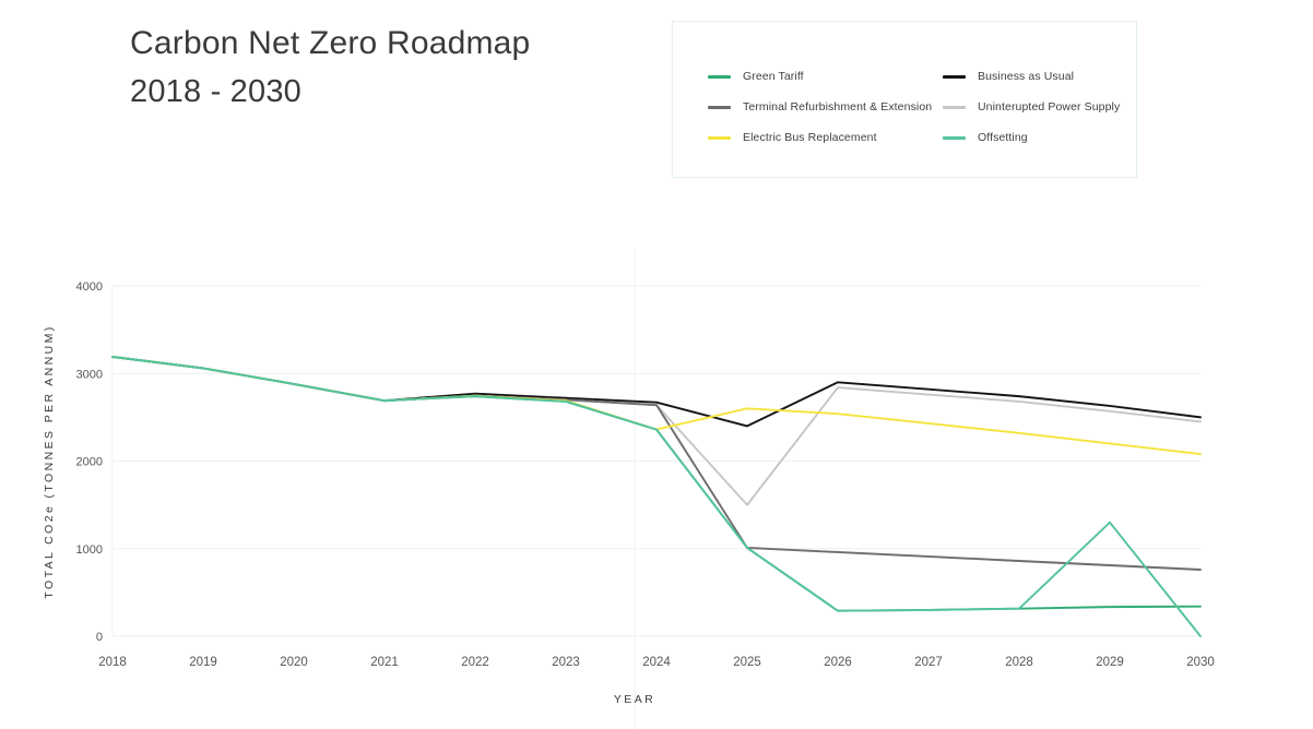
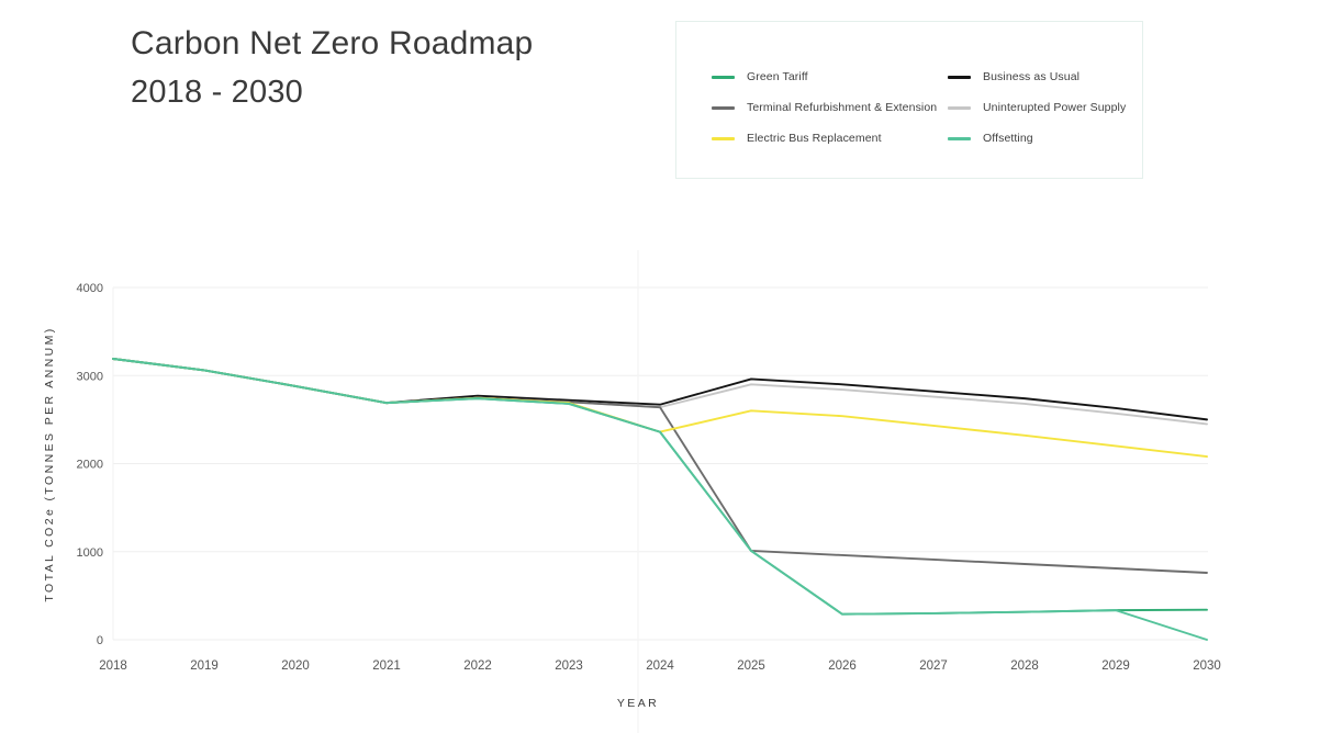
Business as Usual/2025: 2400 -> 3000
Uninterupted Power Supply/2025: 1500 -> 2900
Offsetting/2029: 1300 -> 300
